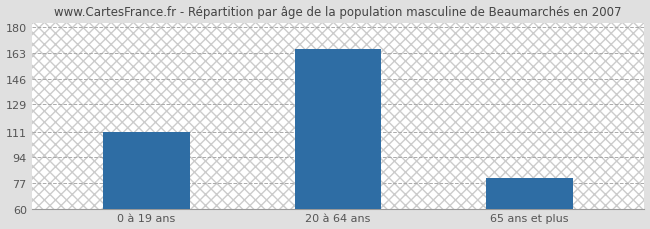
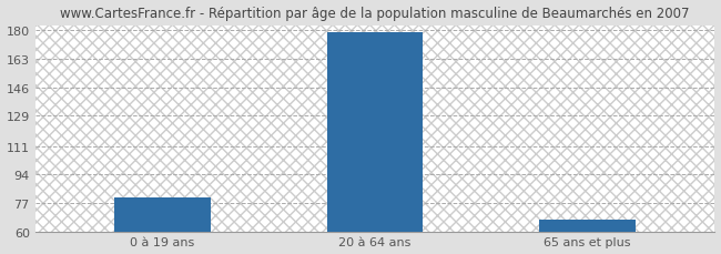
0 à 19 ans: 111 -> 80
20 à 64 ans: 166 -> 179
65 ans et plus: 80 -> 67
